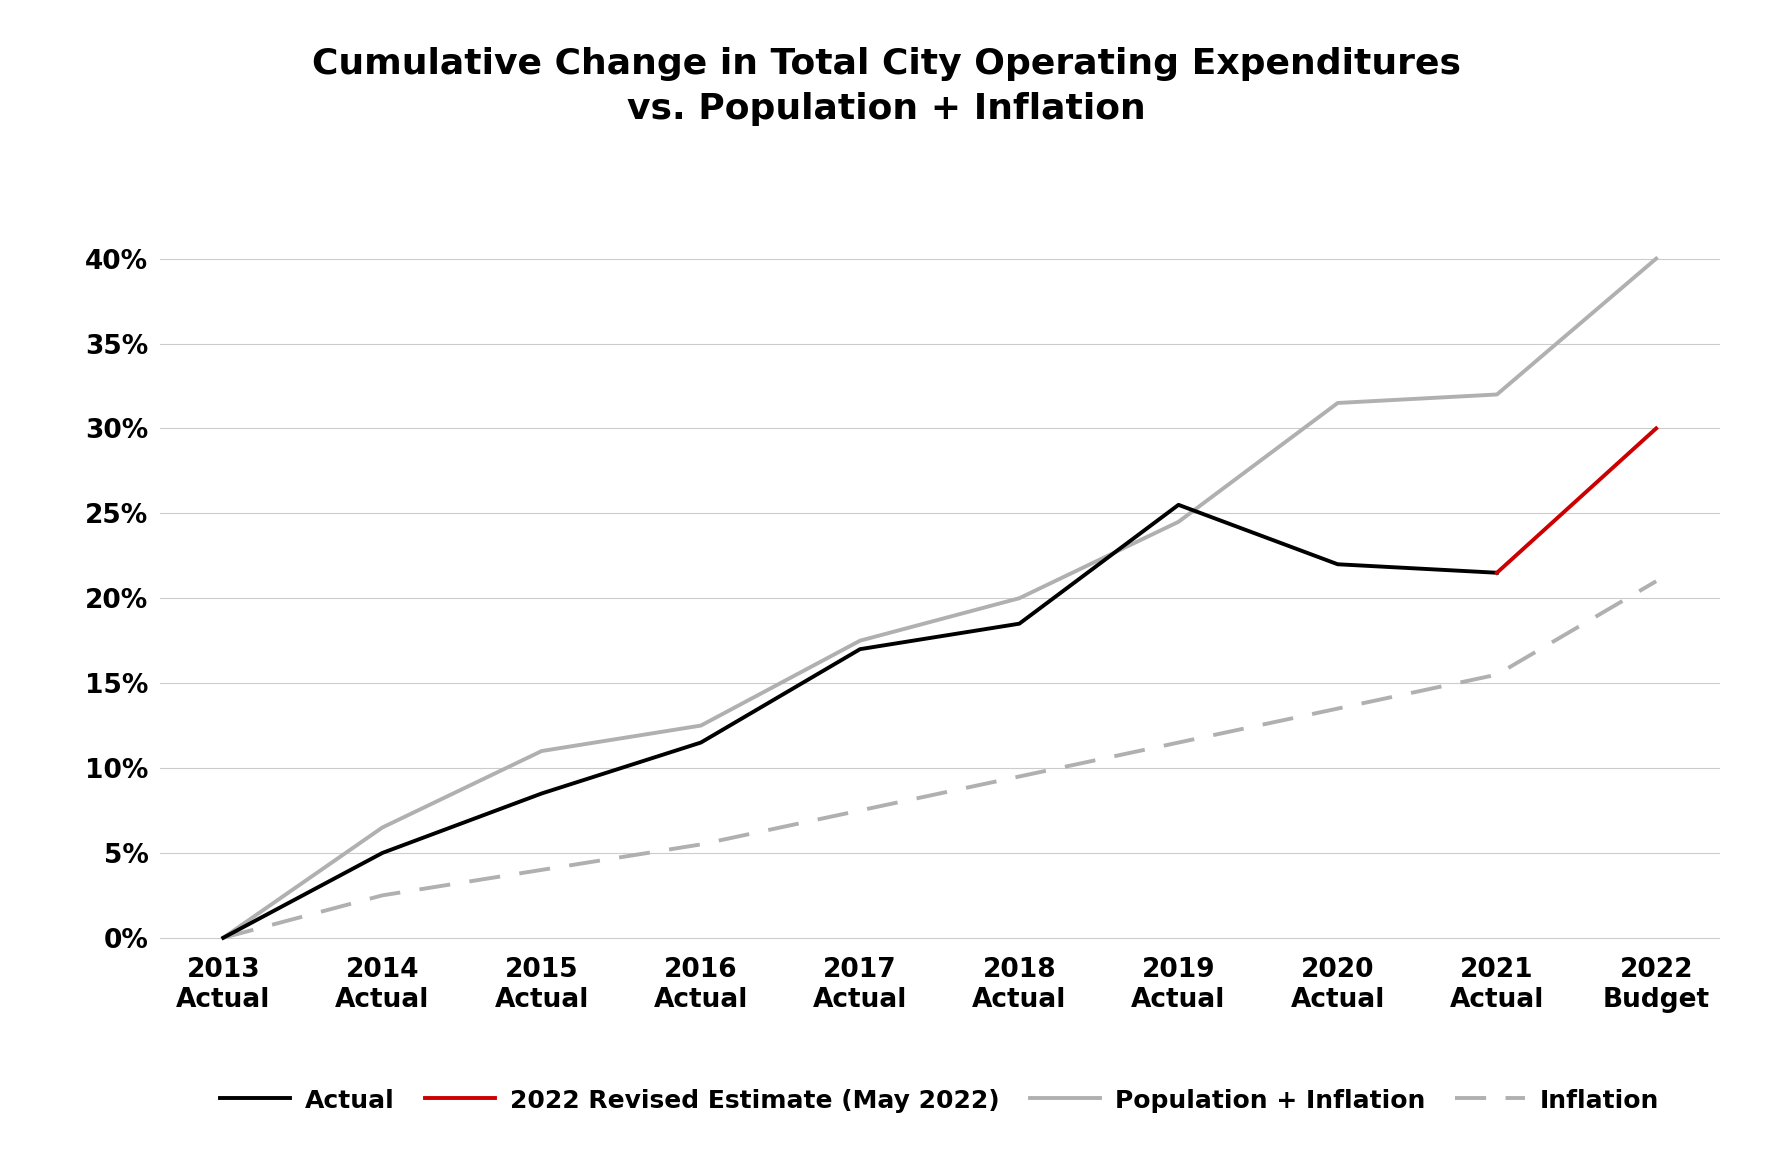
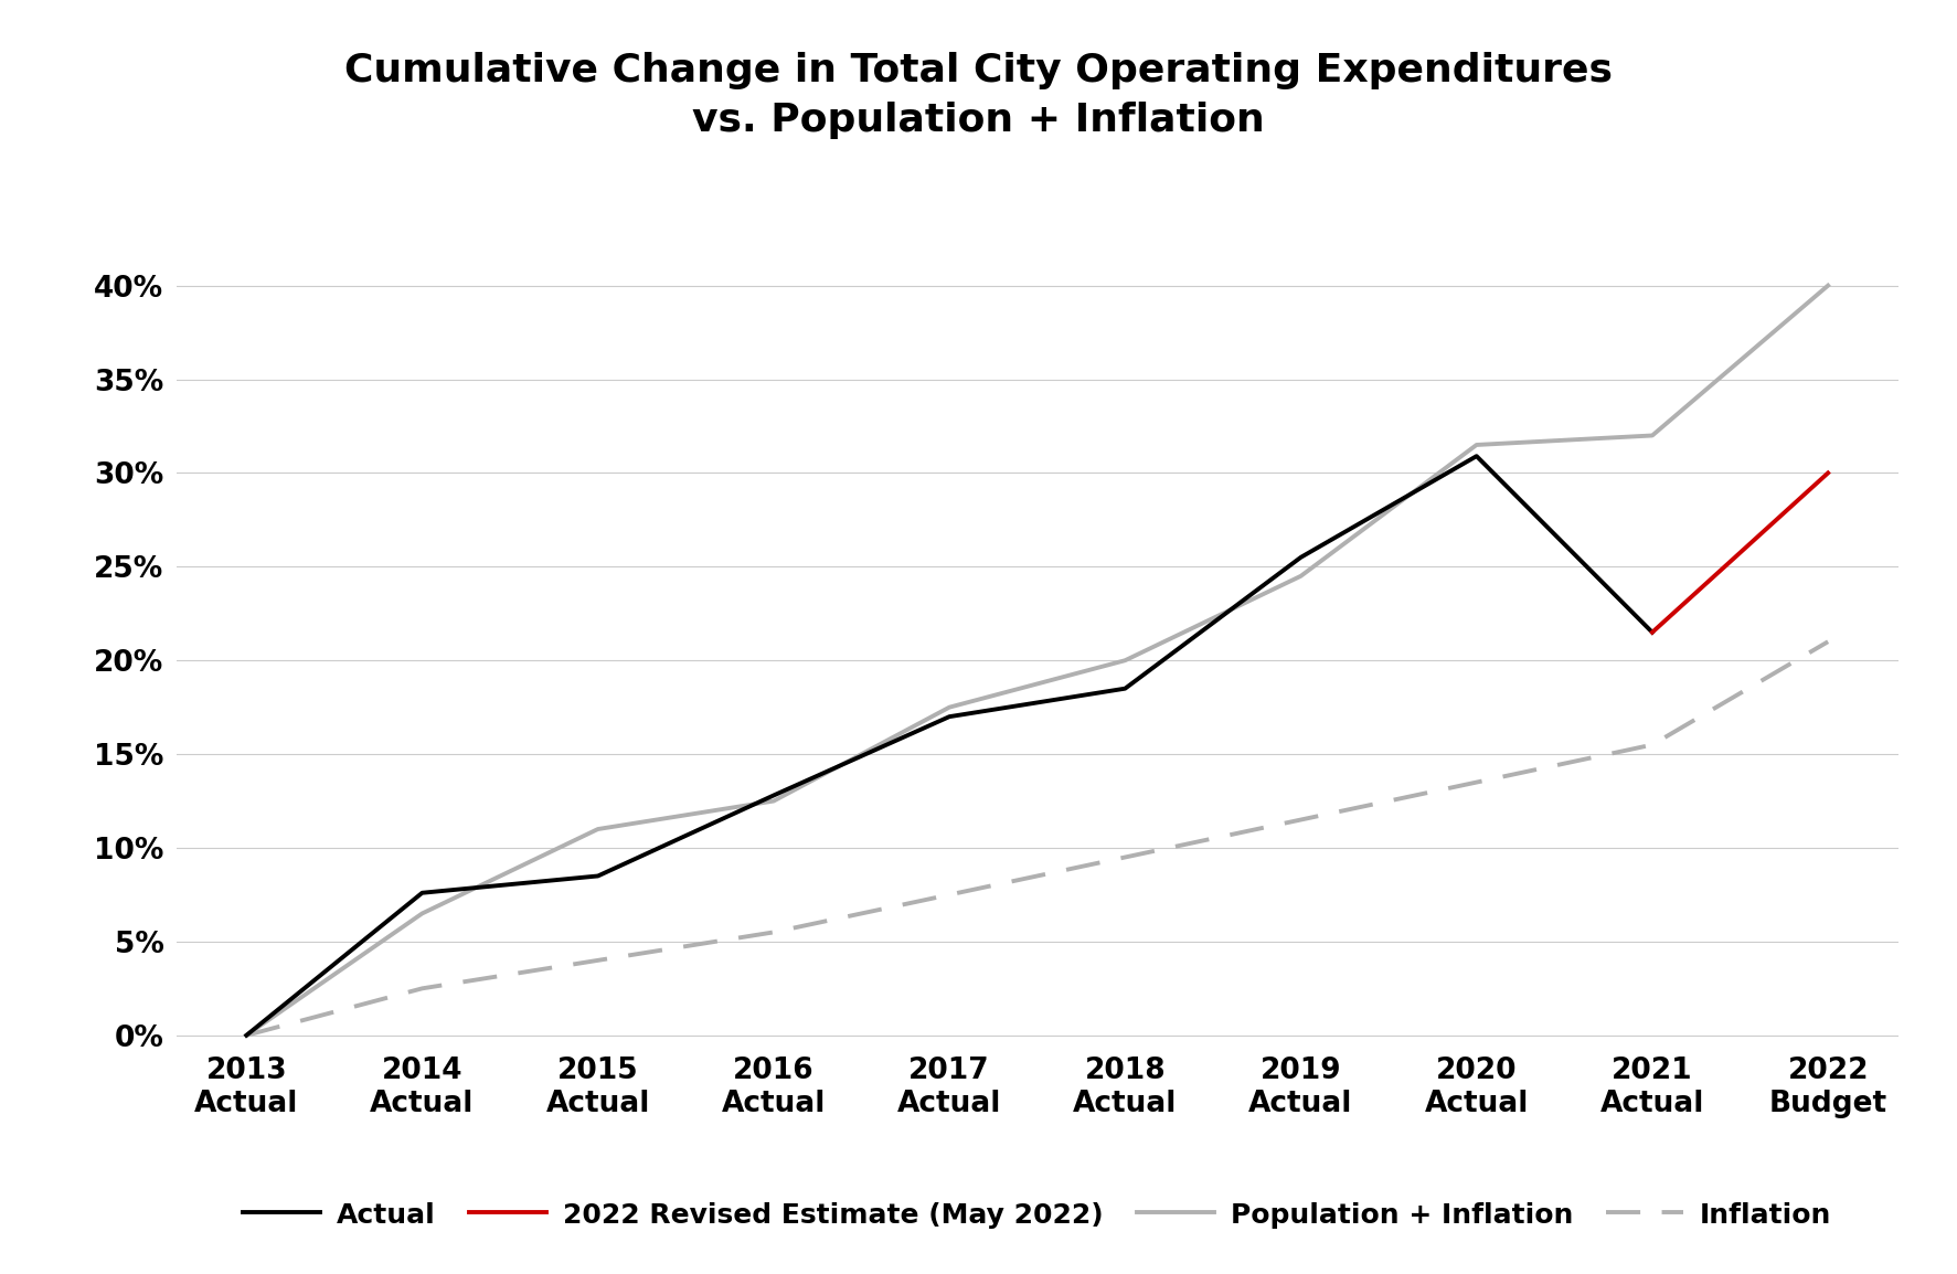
Actual/2014 Actual: 5.0% -> 7.6%
Actual/2016 Actual: 11.5% -> 12.8%
Actual/2020 Actual: 22.0% -> 30.9%
